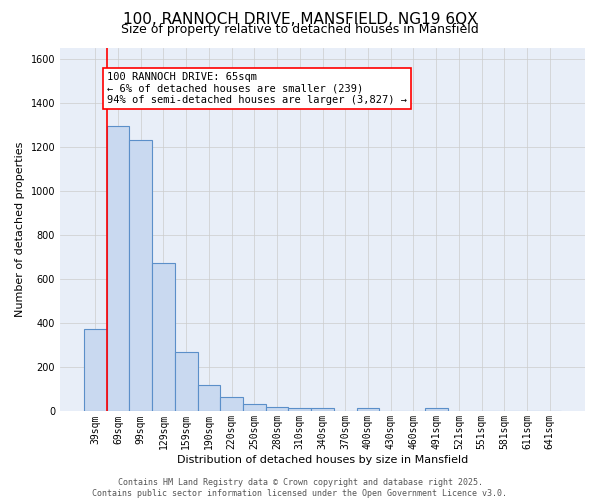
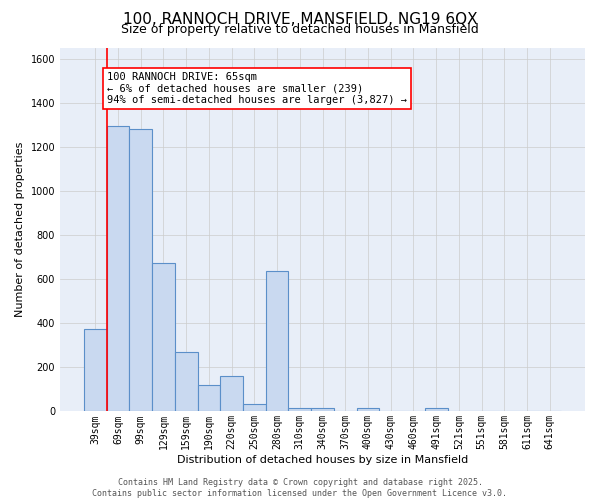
99sqm: 1230 -> 1280
220sqm: 65 -> 160
280sqm: 22 -> 635
